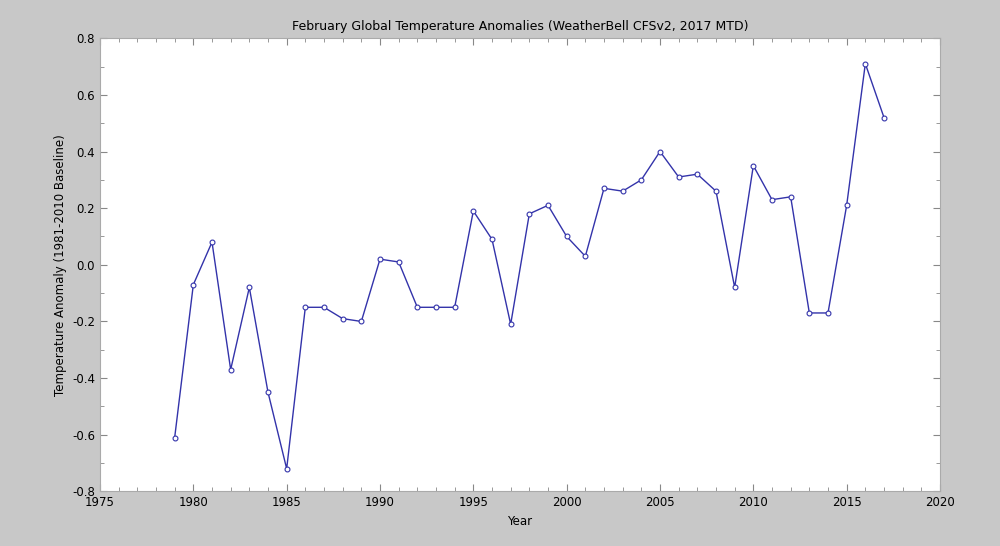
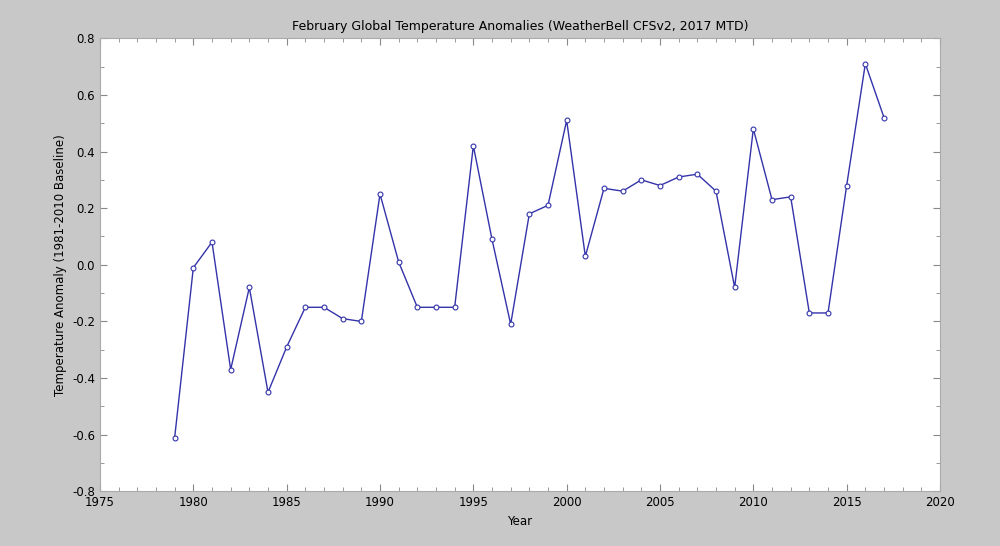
1980: -0.07 -> -0.01
1985: -0.72 -> -0.29
1990: 0.02 -> 0.25
1995: 0.19 -> 0.42
2000: 0.10 -> 0.51
2005: 0.40 -> 0.28
2010: 0.35 -> 0.48
2015: 0.21 -> 0.28
